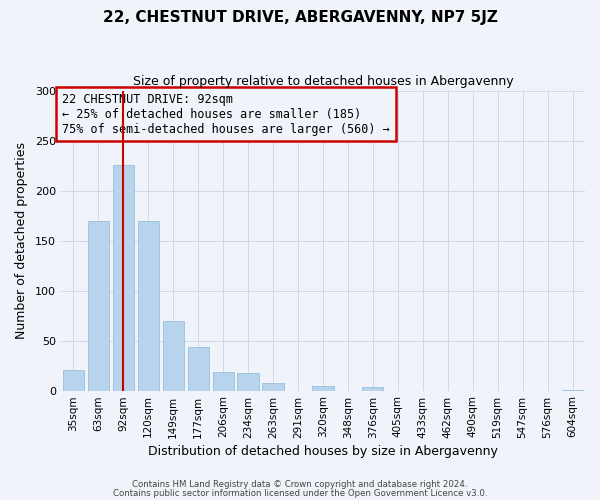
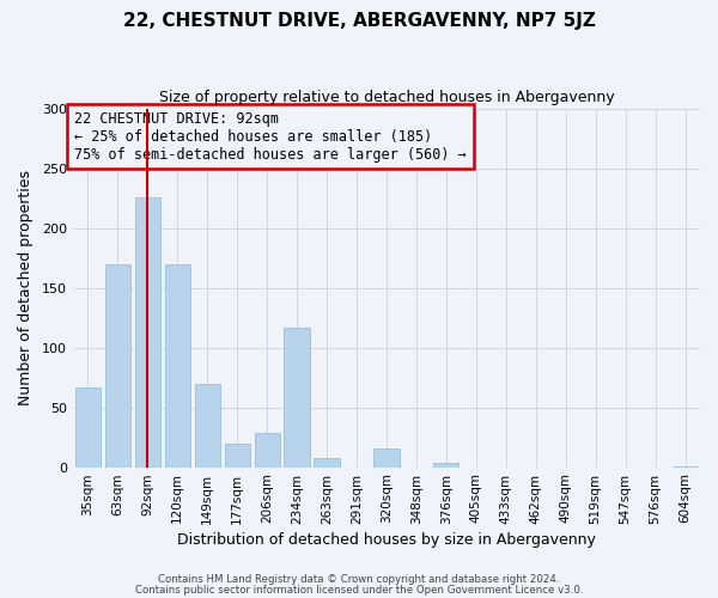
35sqm: 21 -> 67
177sqm: 44 -> 20
206sqm: 19 -> 29
234sqm: 18 -> 117
320sqm: 5 -> 16
